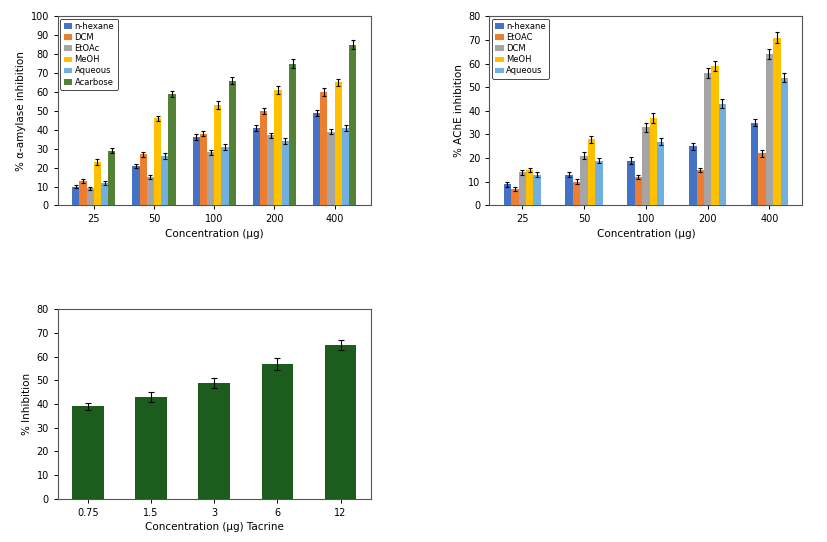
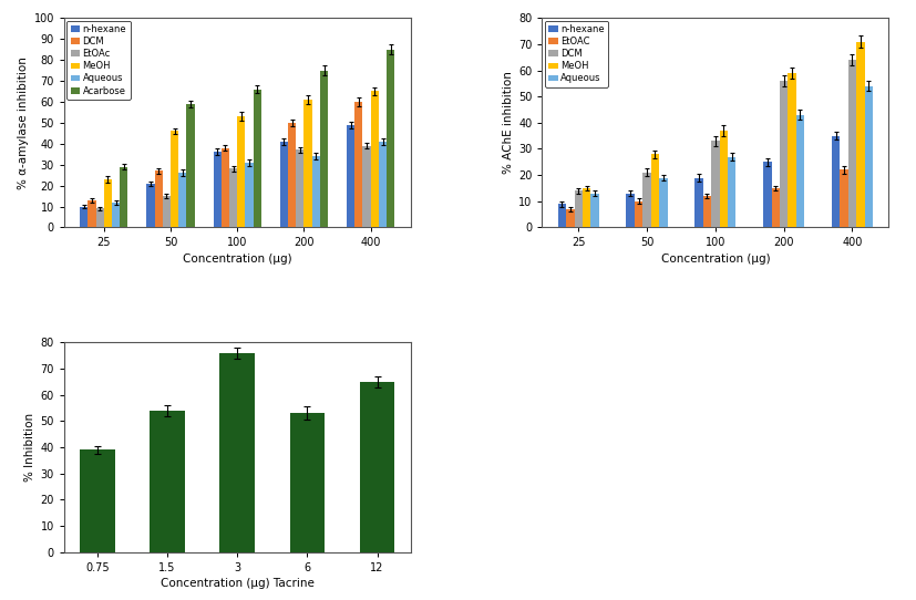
1.5: 43 -> 54
3: 49 -> 76
6: 57 -> 53
